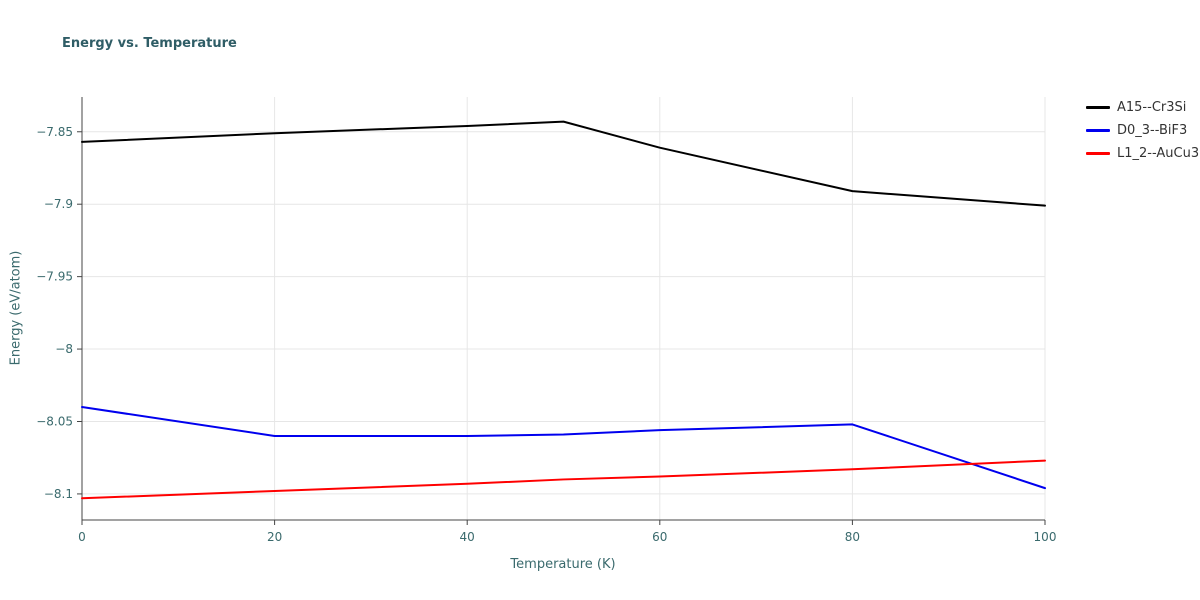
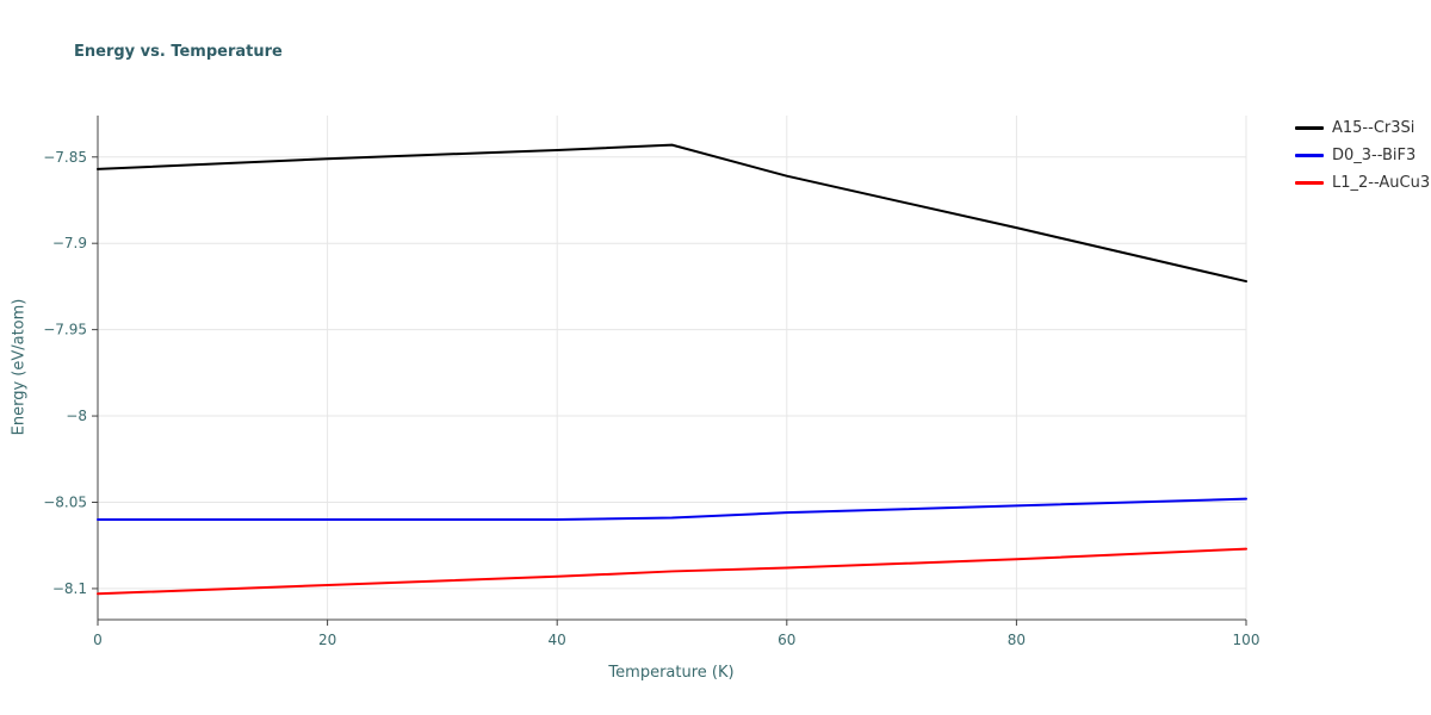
D0_3--BiF3/0: -8.040 -> -8.060
A15--Cr3Si/100: -7.901 -> -7.922
D0_3--BiF3/100: -8.096 -> -8.048
